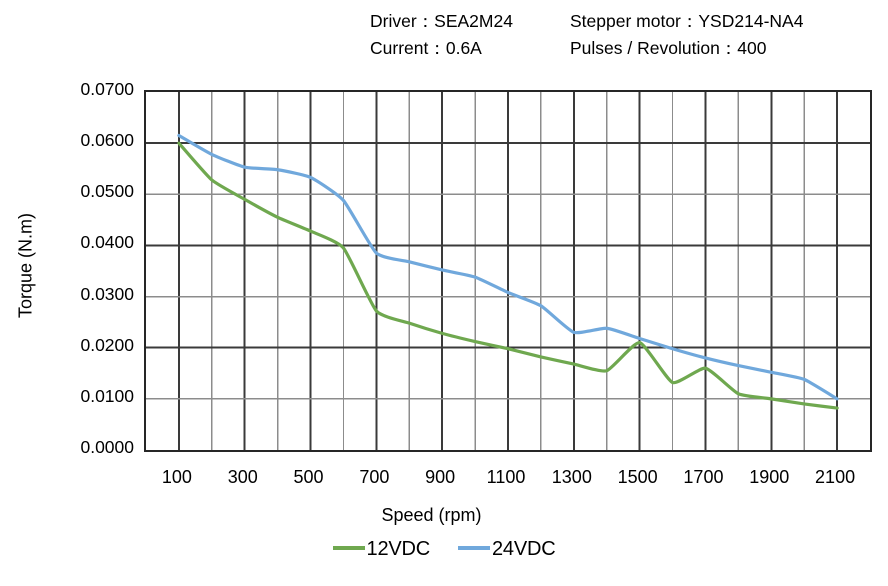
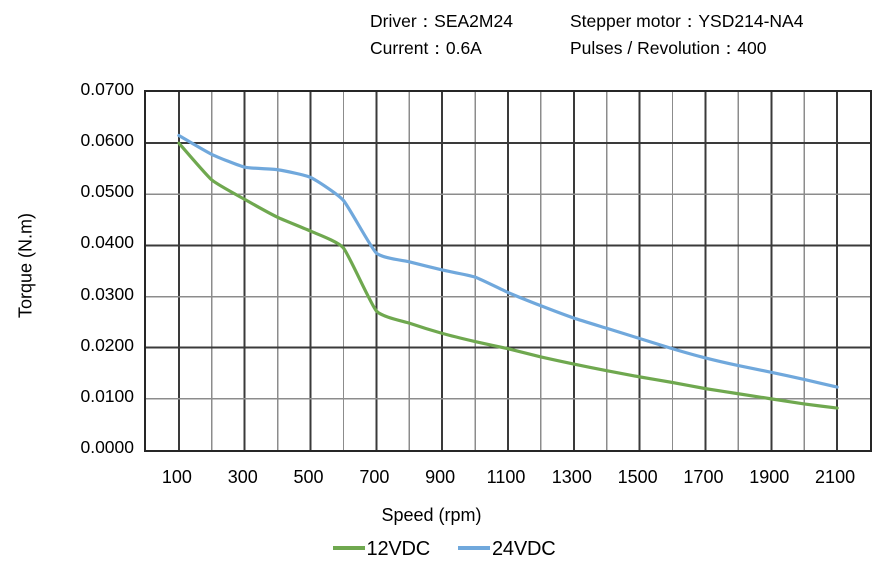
24VDC/1300: 0.023 -> 0.026
12VDC/1500: 0.021 -> 0.014
12VDC/1700: 0.016 -> 0.012
24VDC/2100: 0.010 -> 0.012
